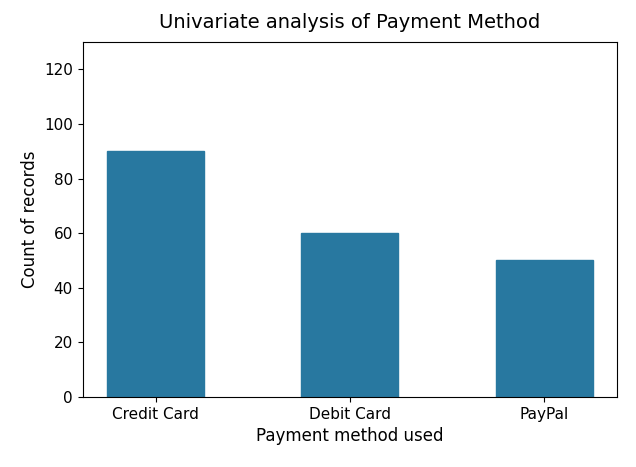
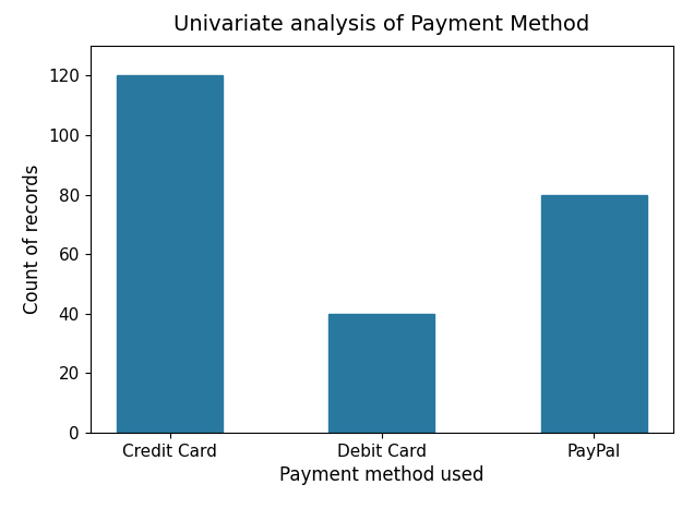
Credit Card: 90 -> 120
Debit Card: 60 -> 40
PayPal: 50 -> 80
